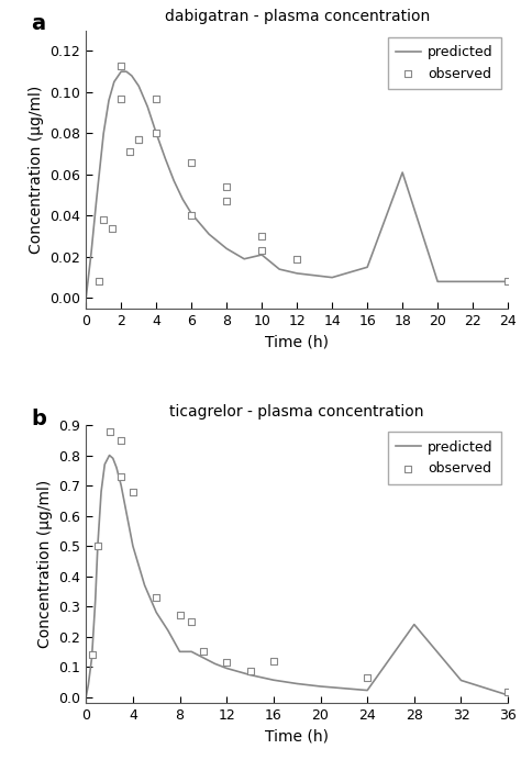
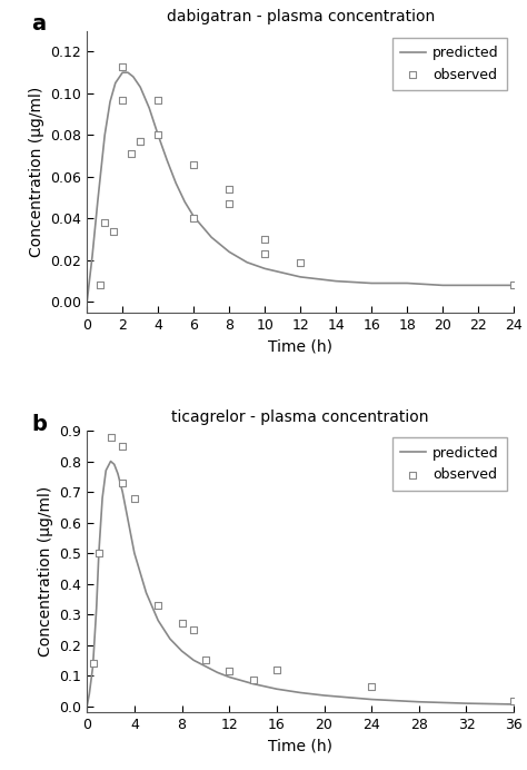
dabigatran - plasma concentration/predicted/10: 0.021 -> 0.016
dabigatran - plasma concentration/predicted/16: 0.015 -> 0.009
dabigatran - plasma concentration/predicted/18: 0.061 -> 0.009
ticagrelor - plasma concentration/predicted/8: 0.150 -> 0.180
ticagrelor - plasma concentration/predicted/28: 0.240 -> 0.014
ticagrelor - plasma concentration/predicted/32: 0.055 -> 0.009
